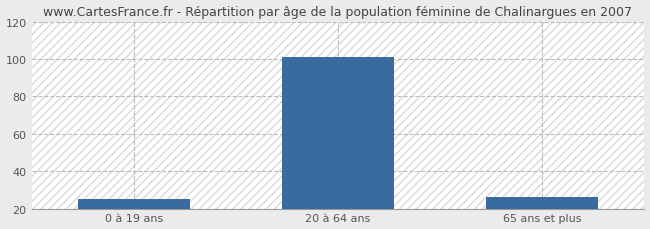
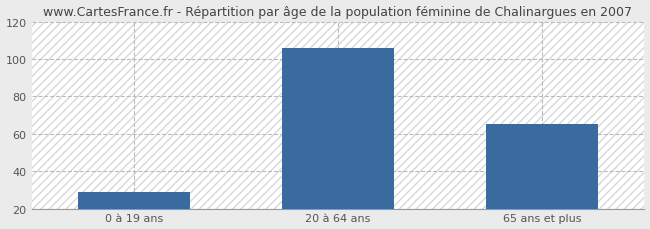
0 à 19 ans: 25 -> 29
20 à 64 ans: 101 -> 106
65 ans et plus: 26 -> 65
